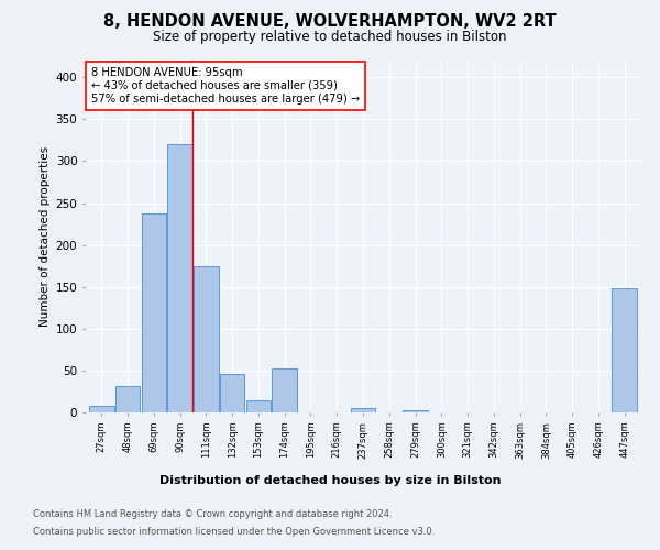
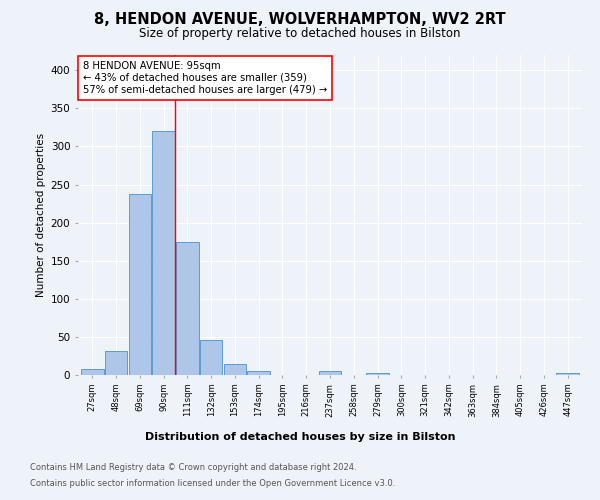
174sqm: 52 -> 5
447sqm: 148 -> 3
